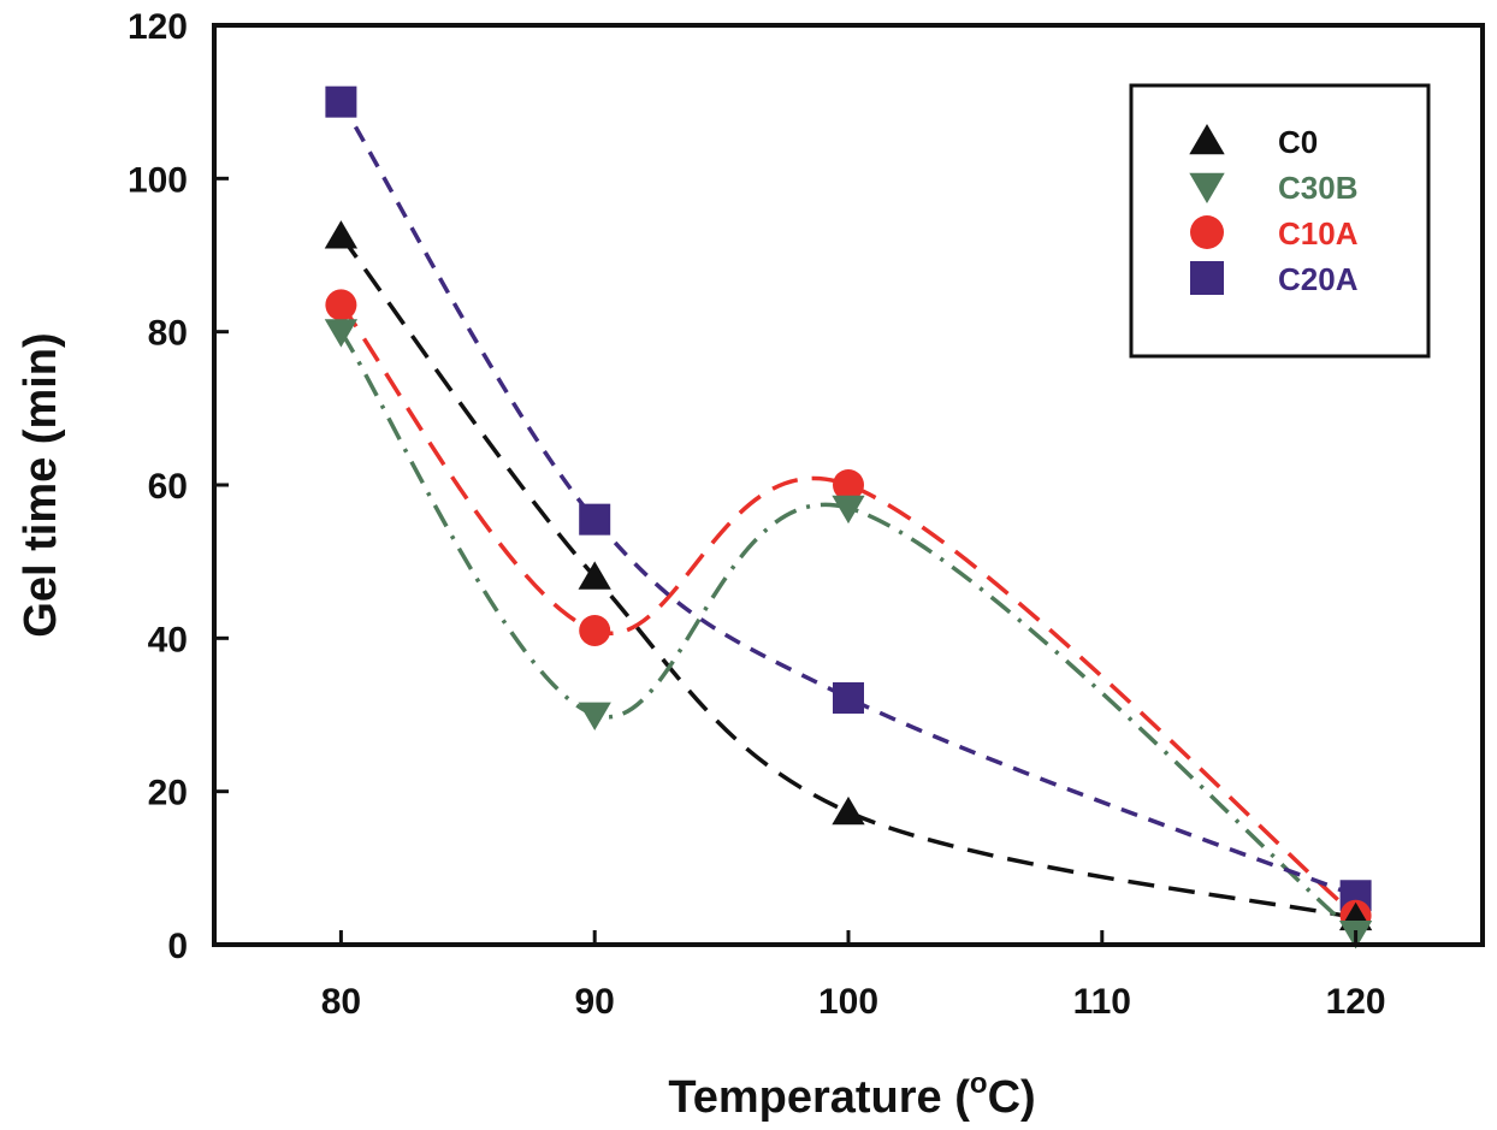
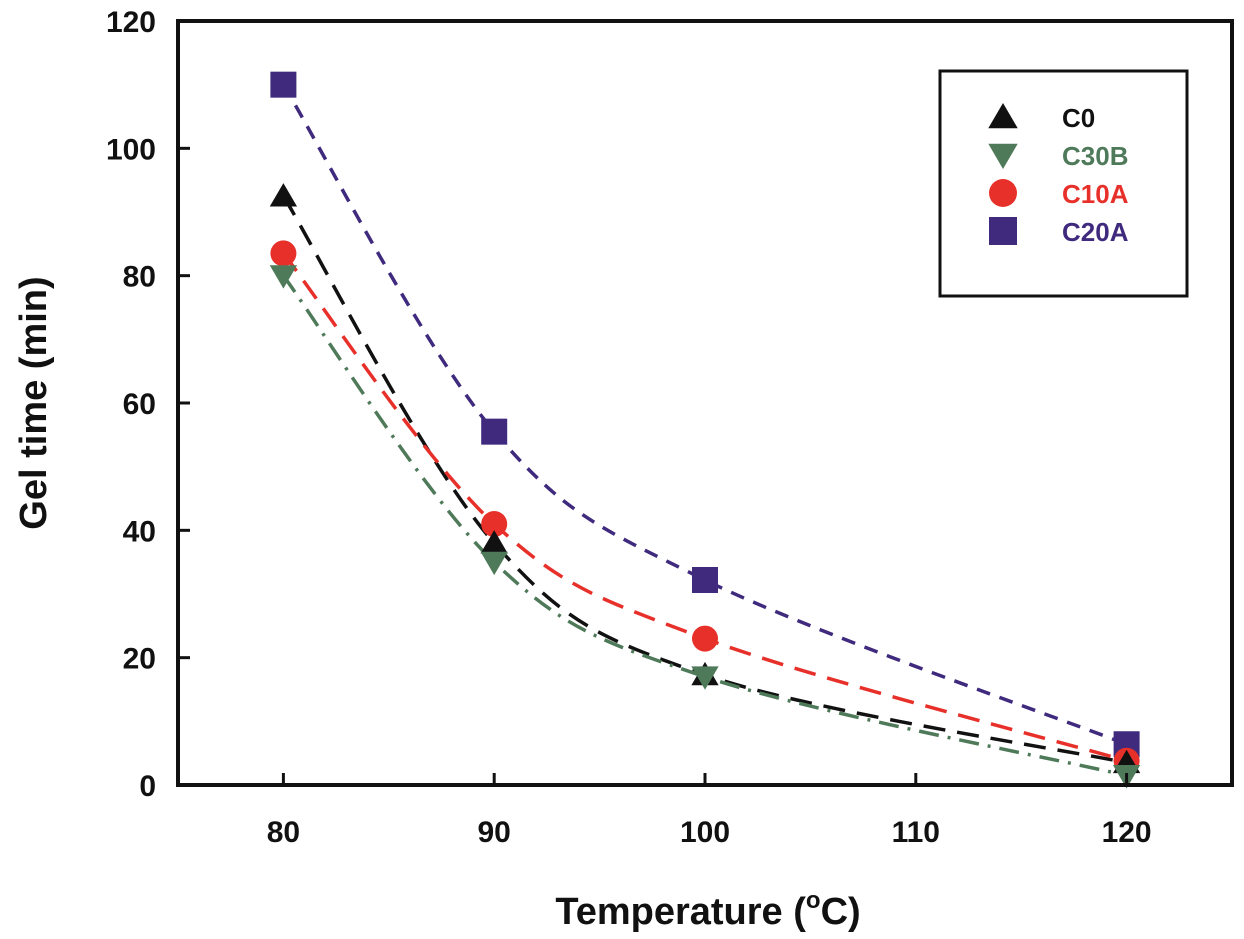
C0/90: 48 -> 38
C30B/90: 30 -> 35
C30B/100: 57 -> 17
C10A/100: 60 -> 23
